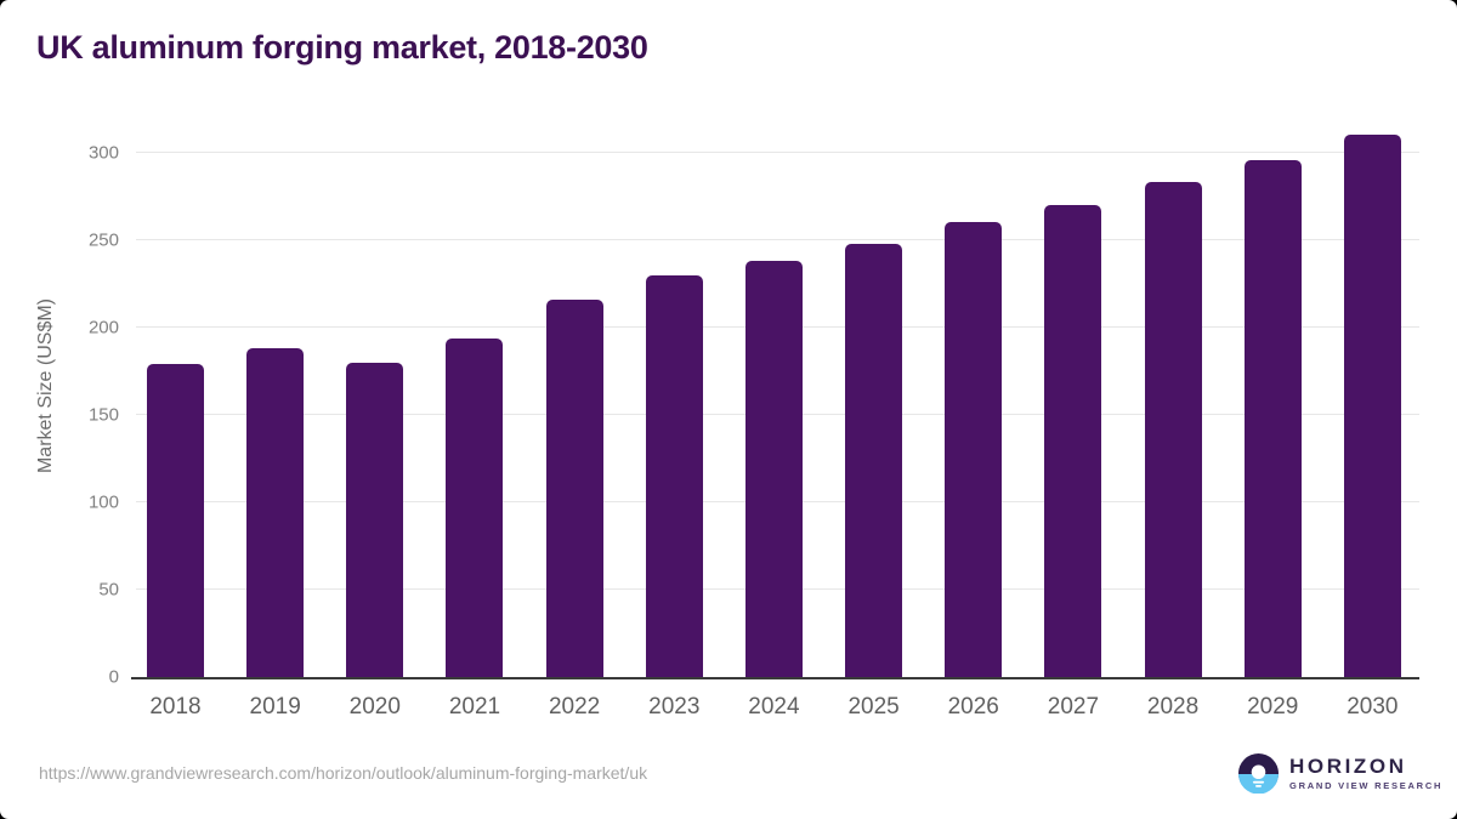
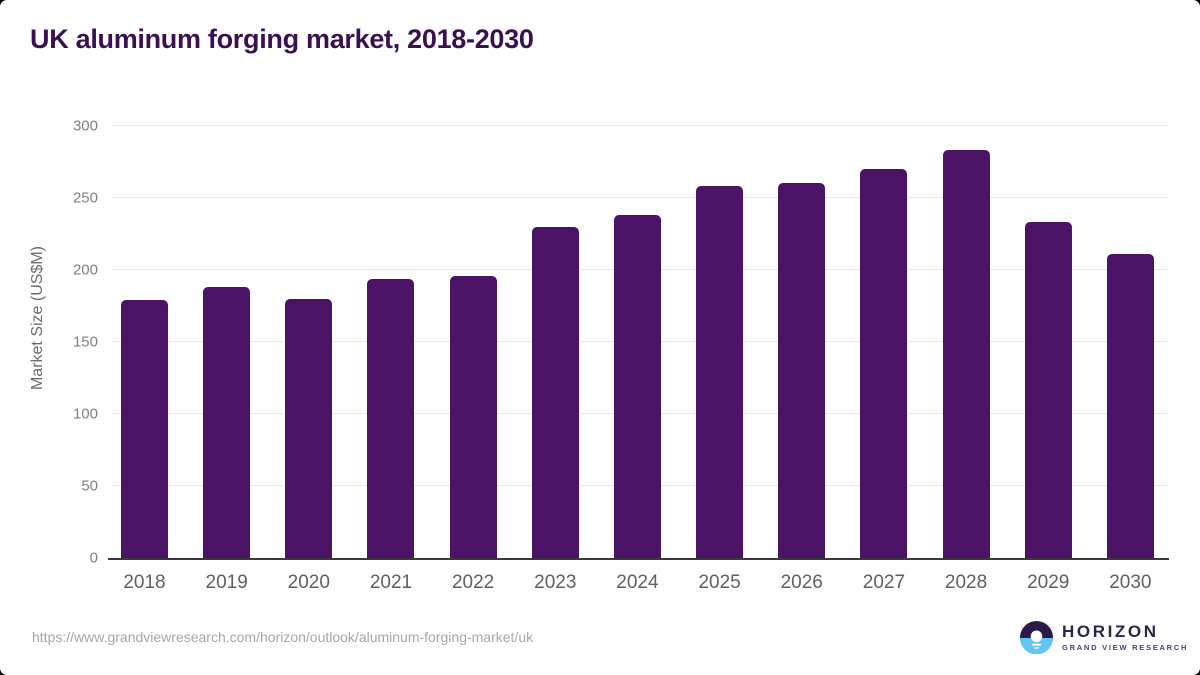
2022: 216 -> 196
2025: 248 -> 258
2029: 296 -> 233
2030: 310 -> 211
